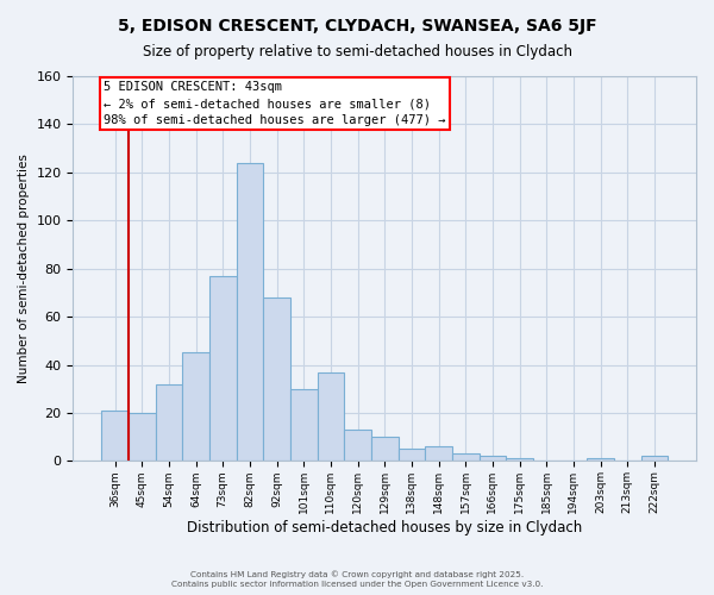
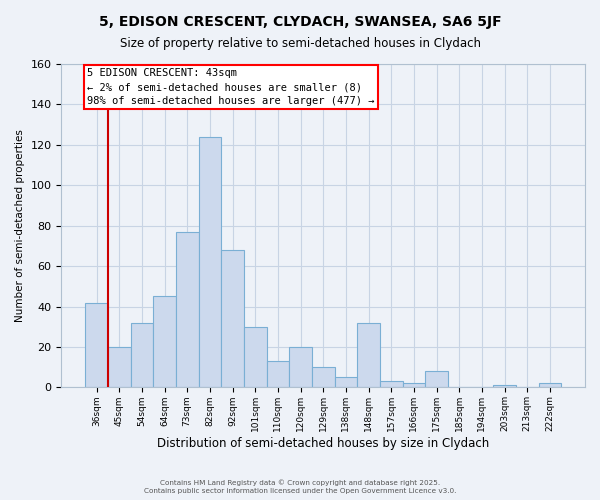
36sqm: 21 -> 42
110sqm: 37 -> 13
120sqm: 13 -> 20
148sqm: 6 -> 32
175sqm: 1 -> 8
